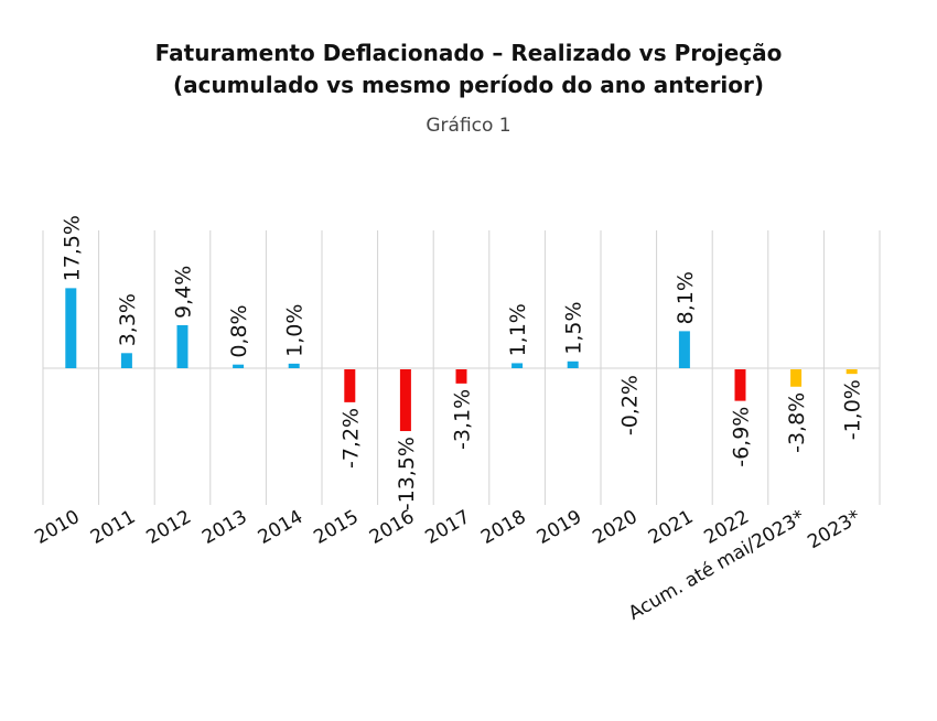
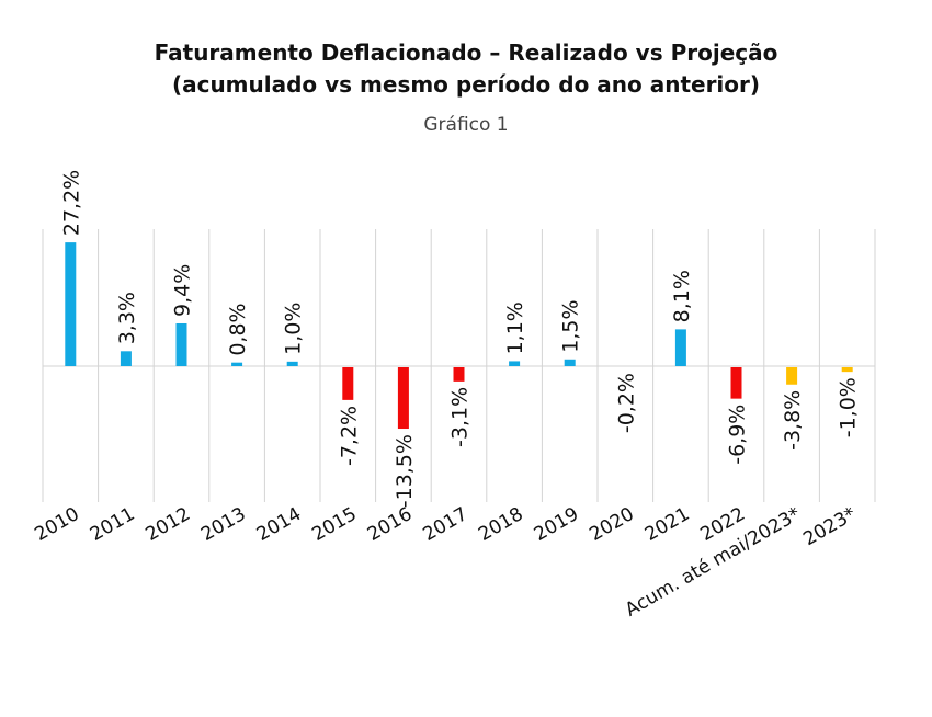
2010: 17,5% -> 27,2%
